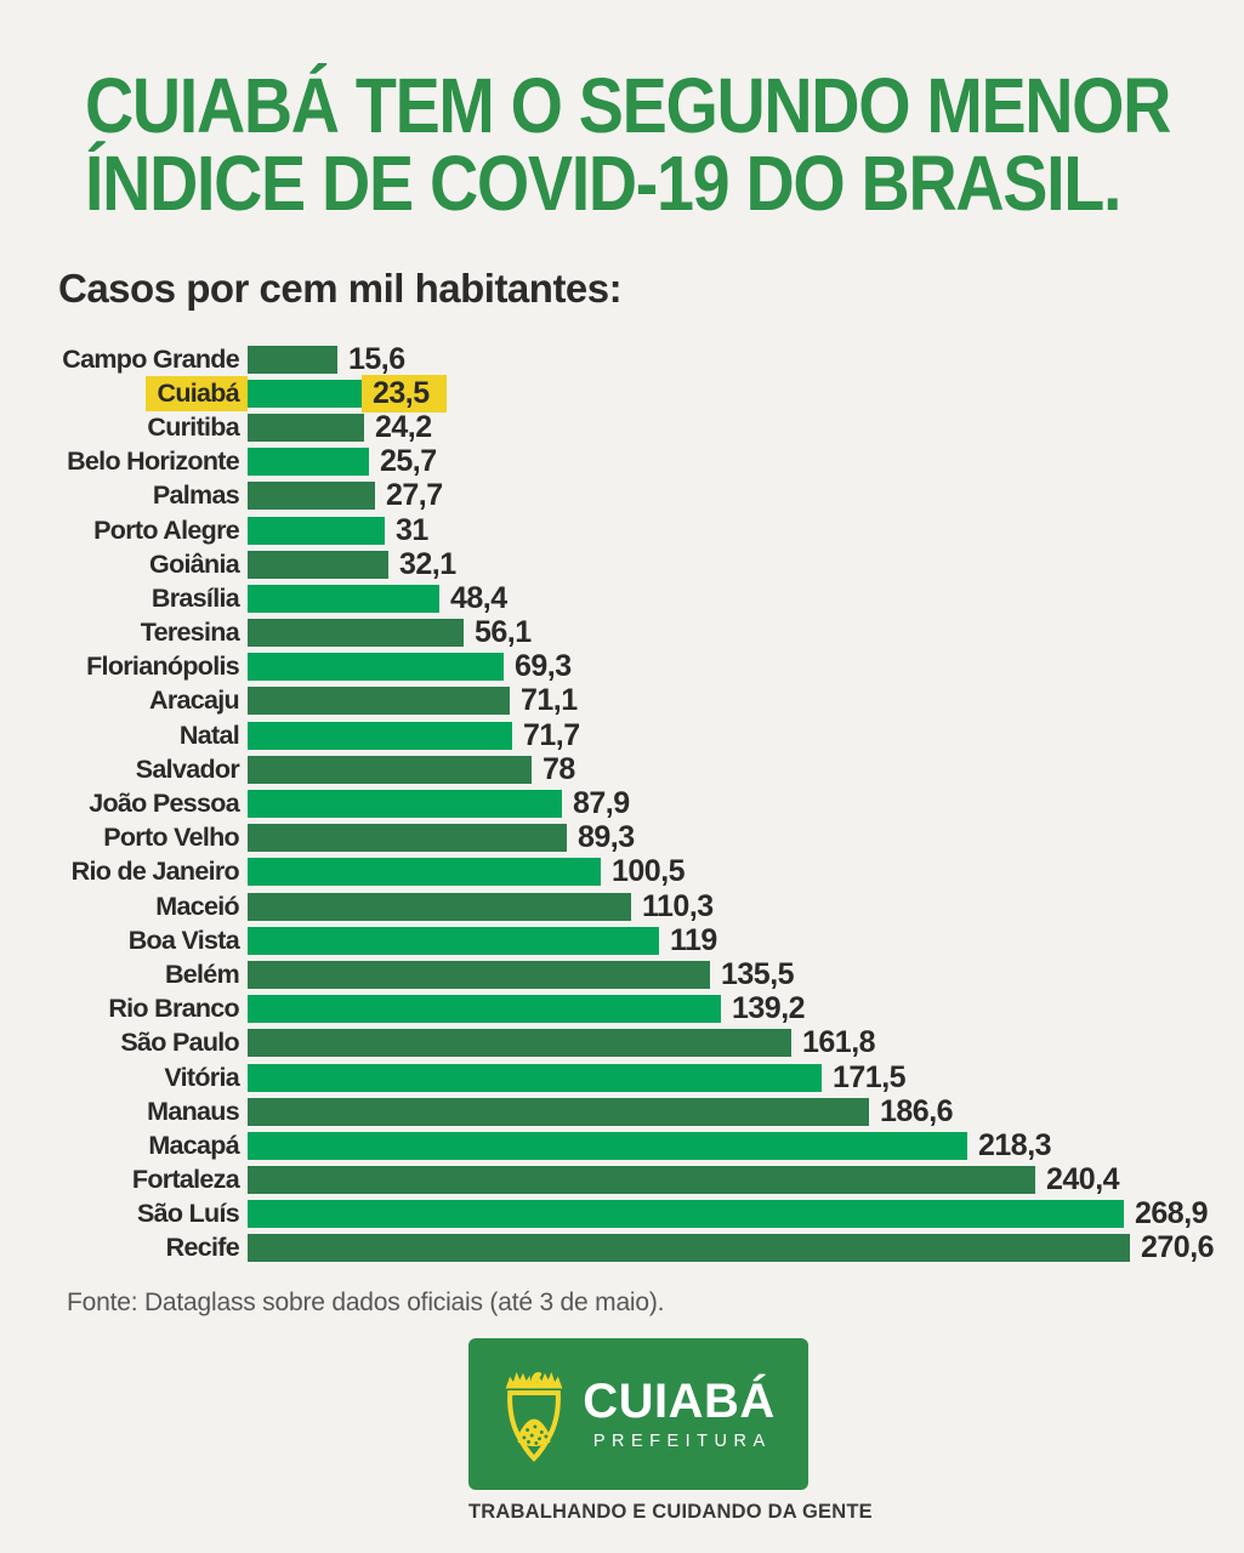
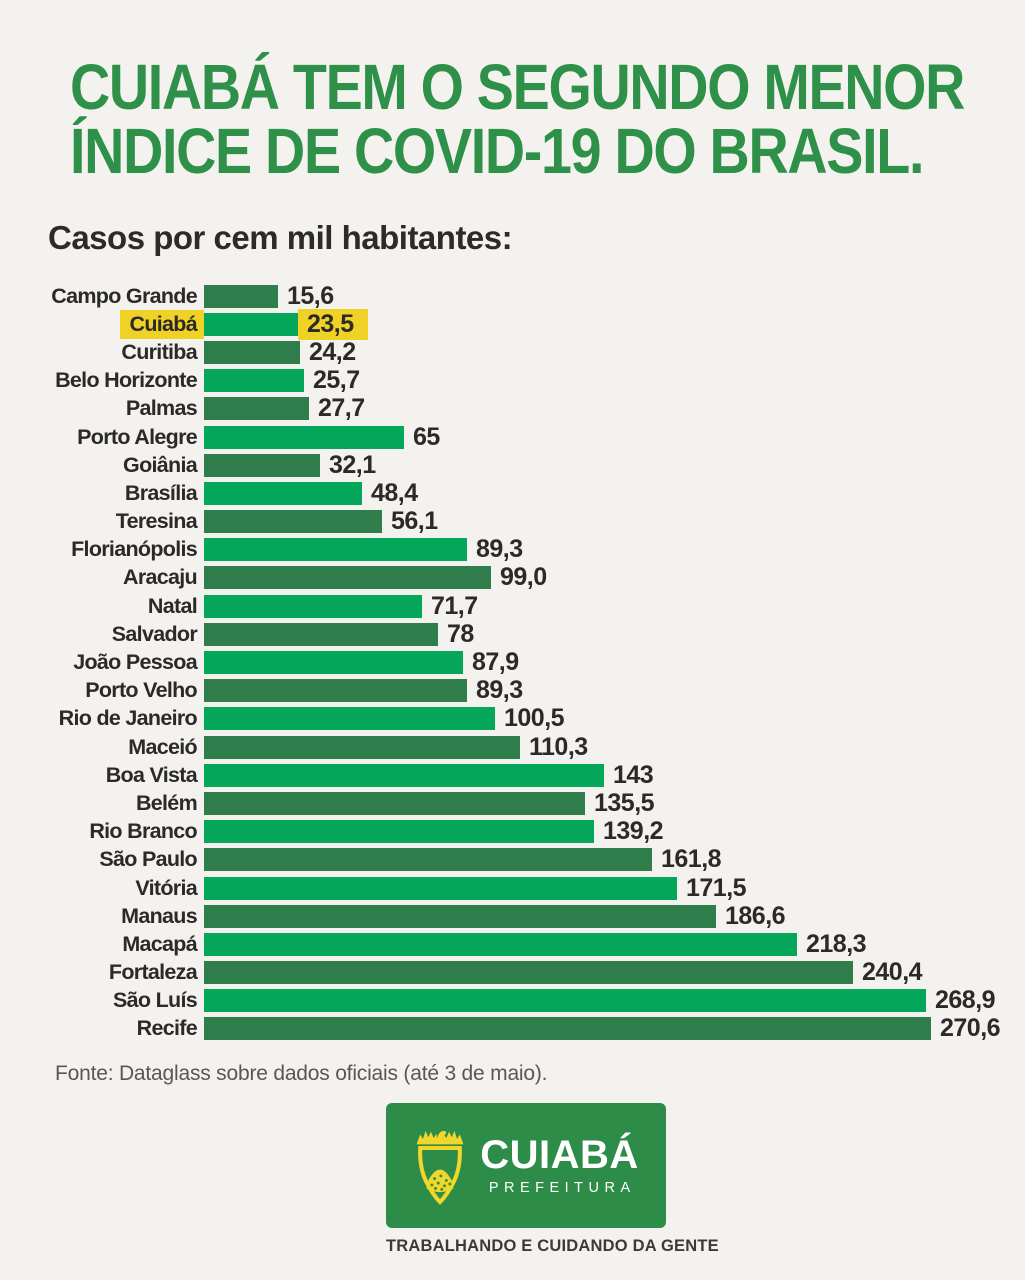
Porto Alegre: 31 -> 65
Florianópolis: 69,3 -> 89,3
Aracaju: 71,1 -> 99,0
Boa Vista: 119 -> 143
